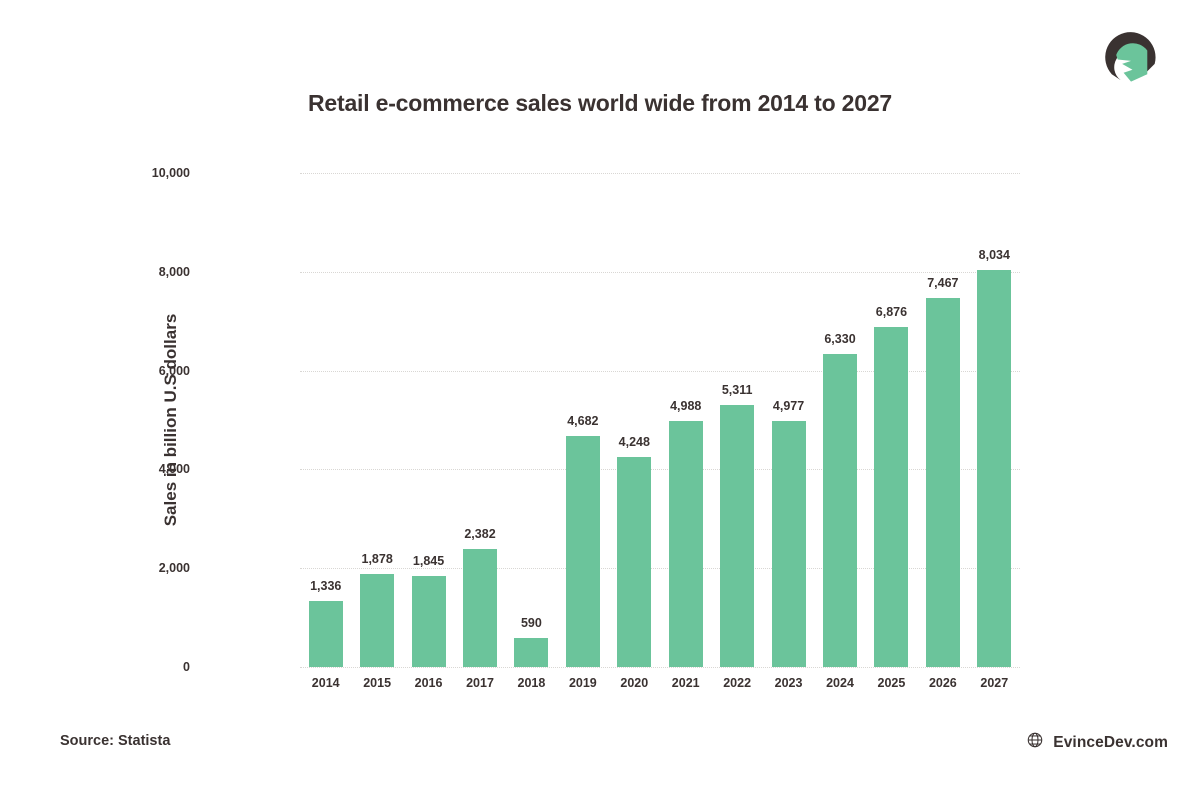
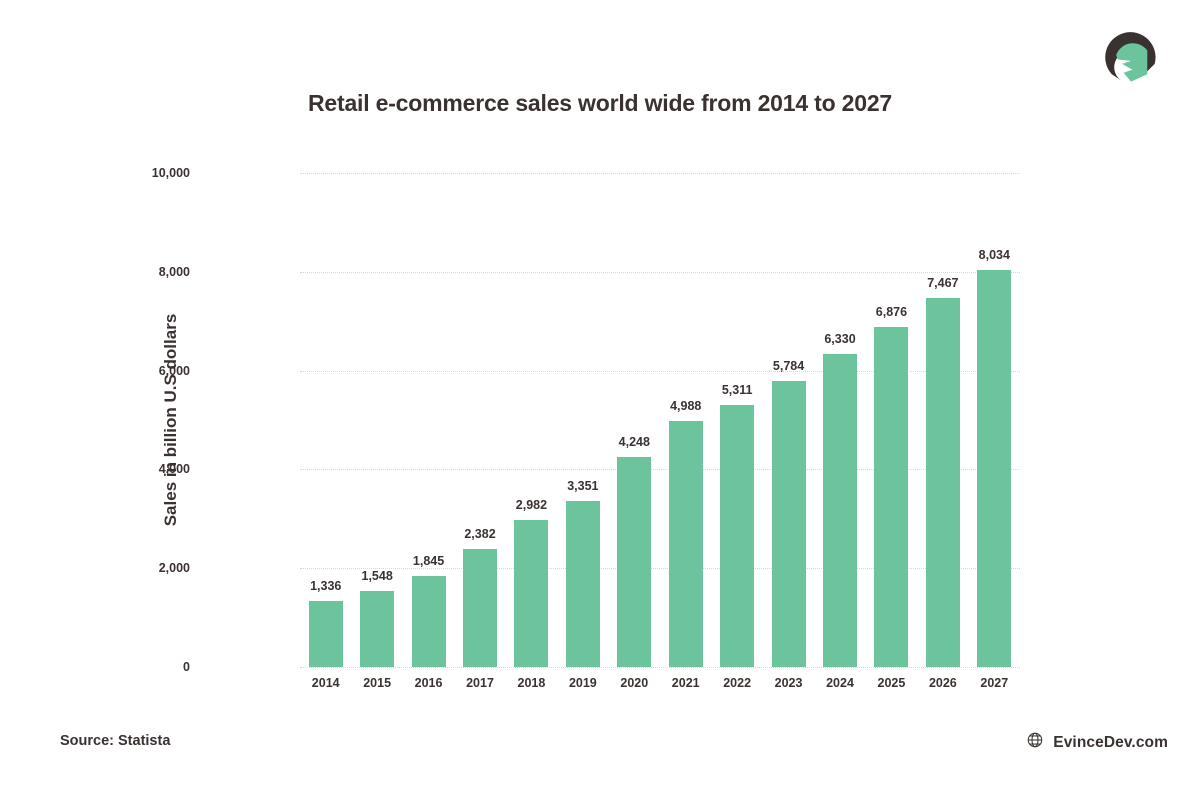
2015: 1,878 -> 1,548
2018: 590 -> 2,982
2019: 4,682 -> 3,351
2023: 4,977 -> 5,784
